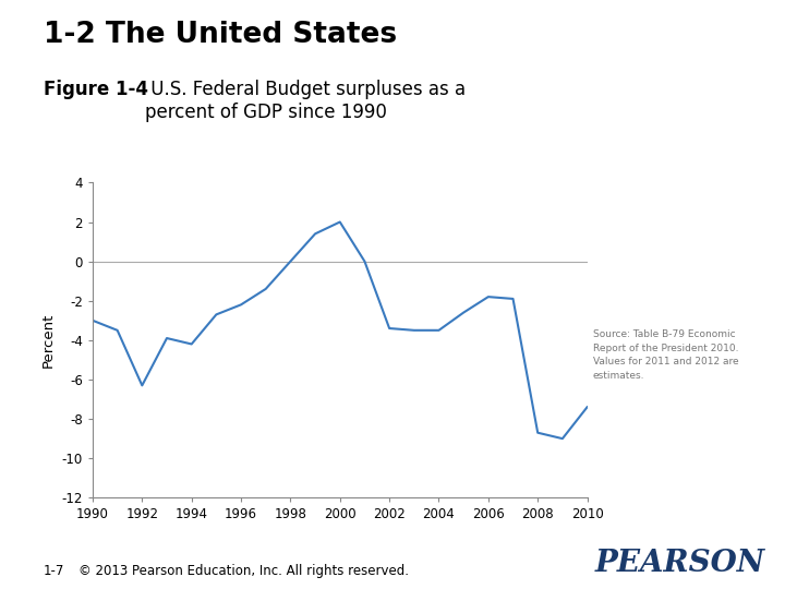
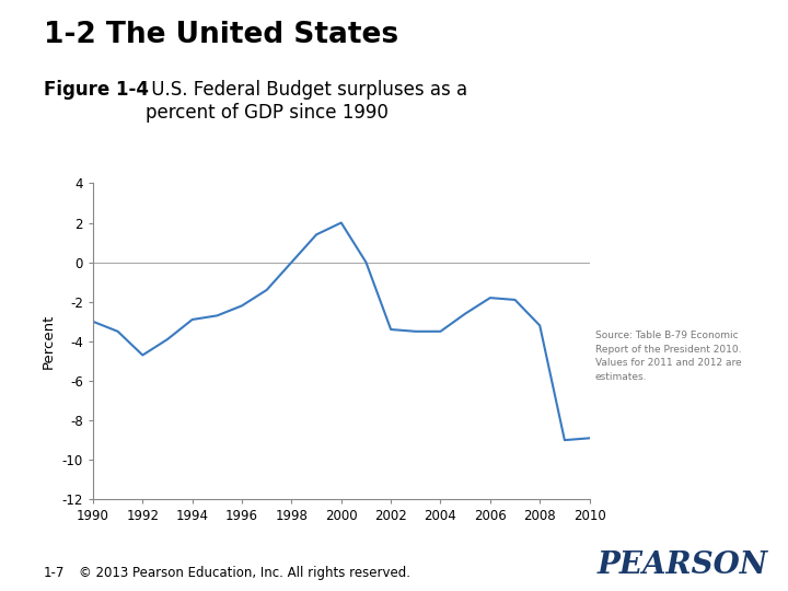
1992: -6.3 -> -4.7
1994: -4.2 -> -2.9
2008: -8.7 -> -3.2
2010: -7.4 -> -8.9
